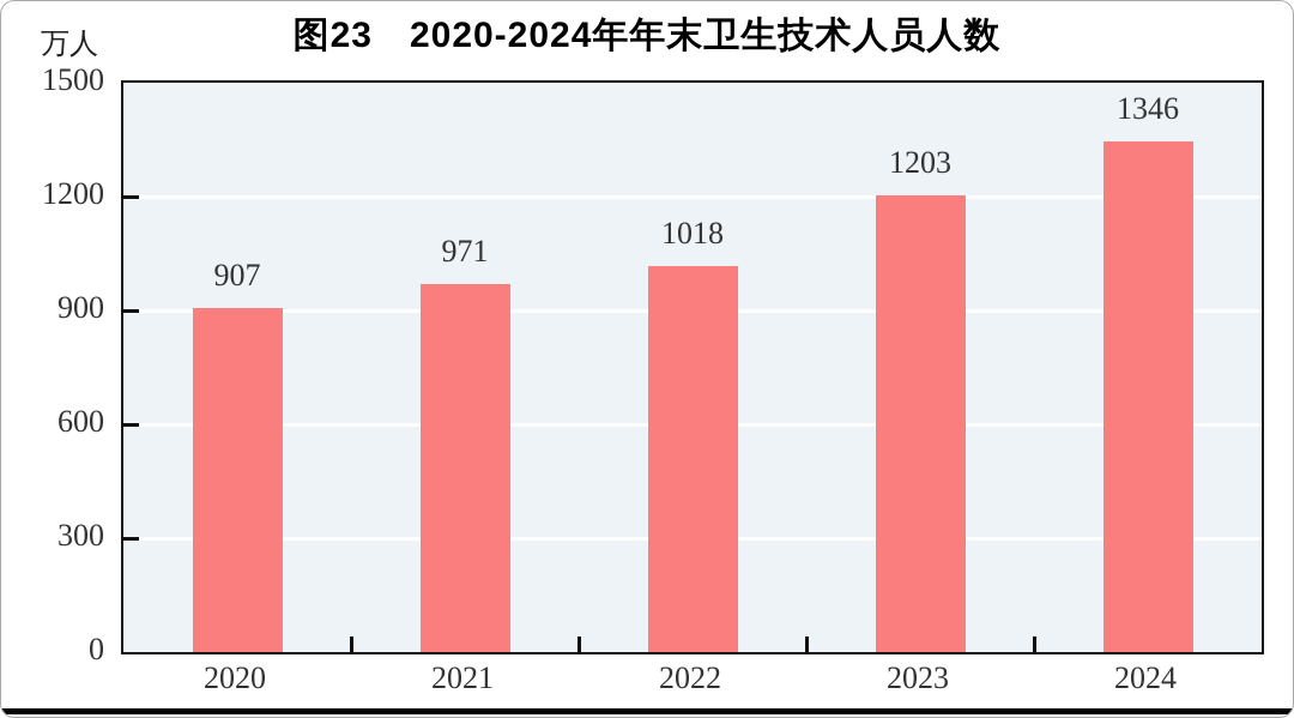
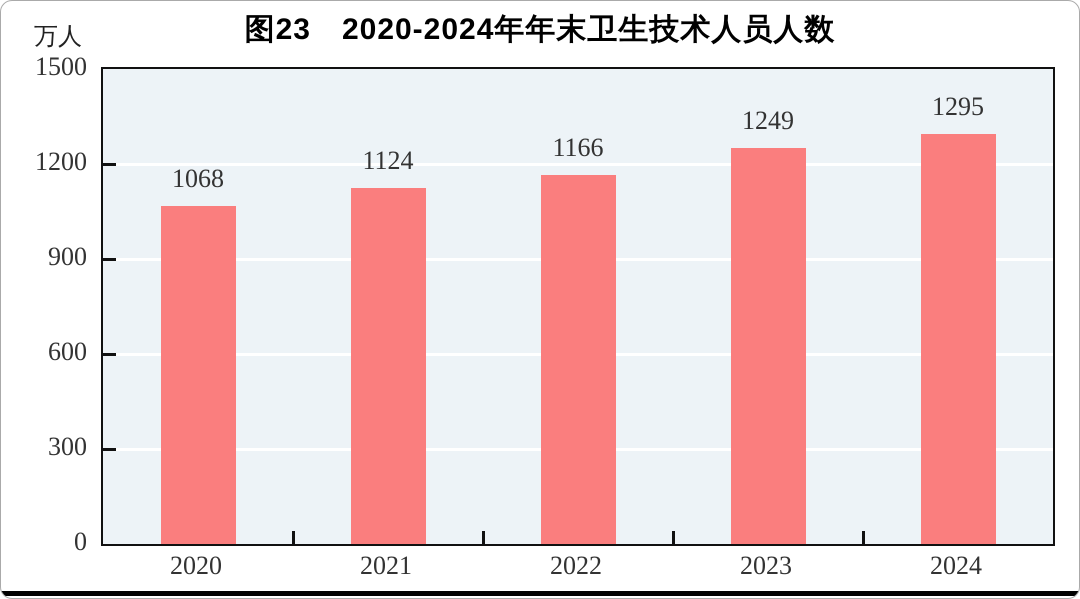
2020: 907 -> 1068
2021: 971 -> 1124
2022: 1018 -> 1166
2023: 1203 -> 1249
2024: 1346 -> 1295
